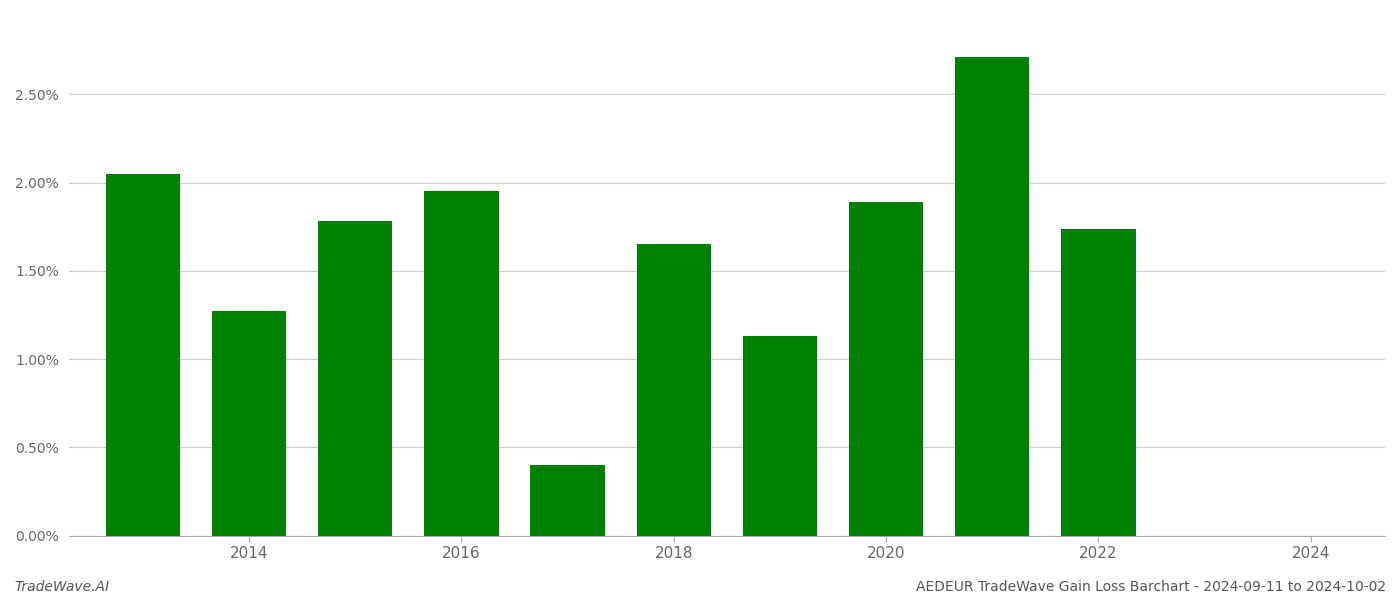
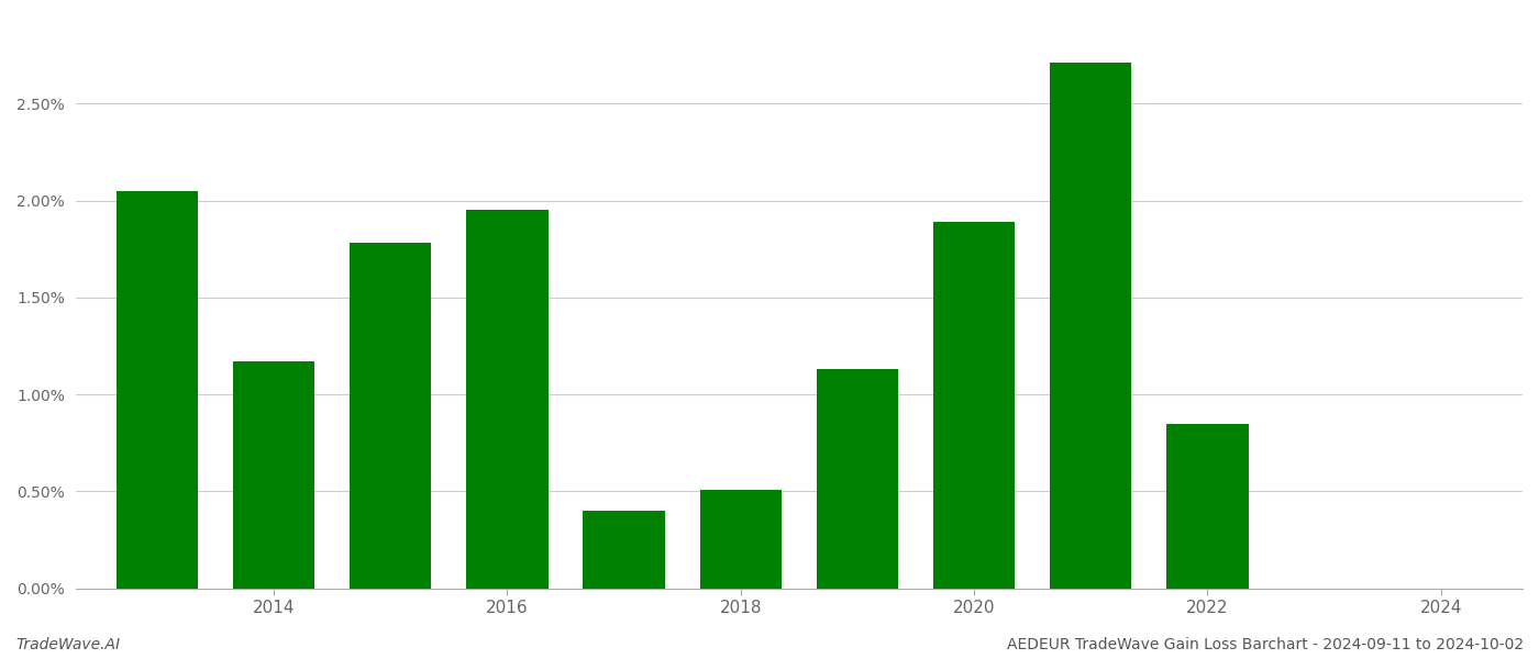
2014: 1.27% -> 1.17%
2018: 1.65% -> 0.51%
2022: 1.74% -> 0.85%
